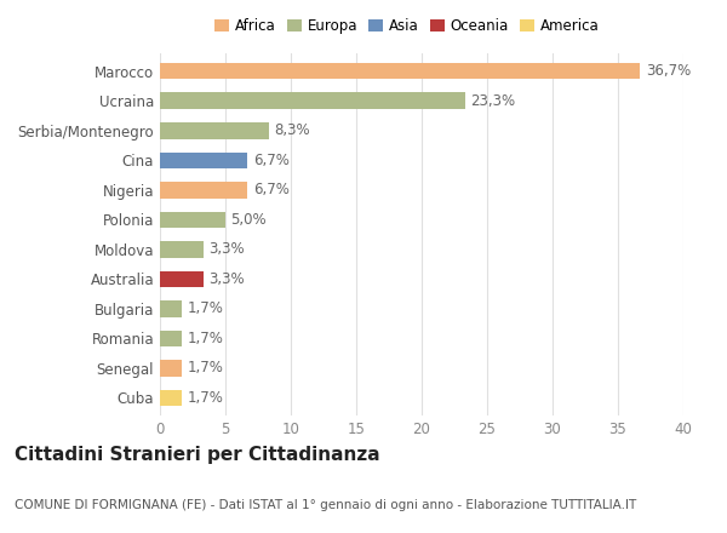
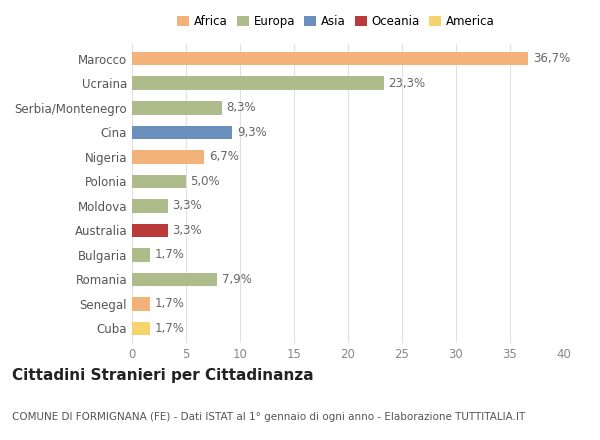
Cina: 6,7% -> 9,3%
Romania: 1,7% -> 7,9%
